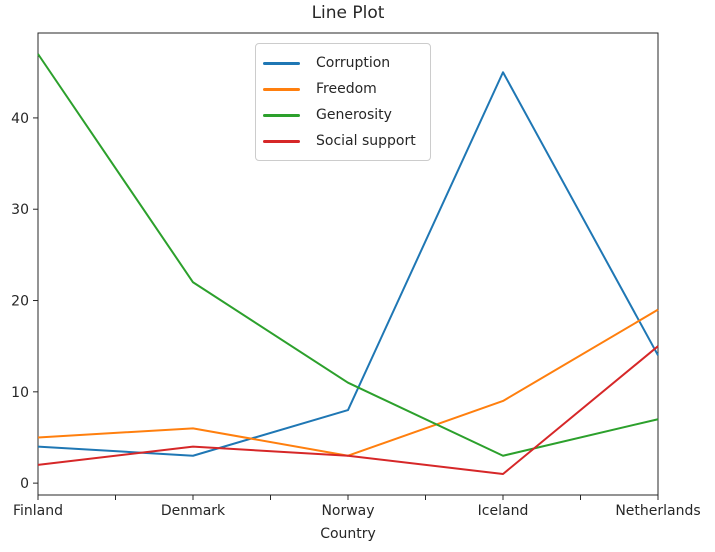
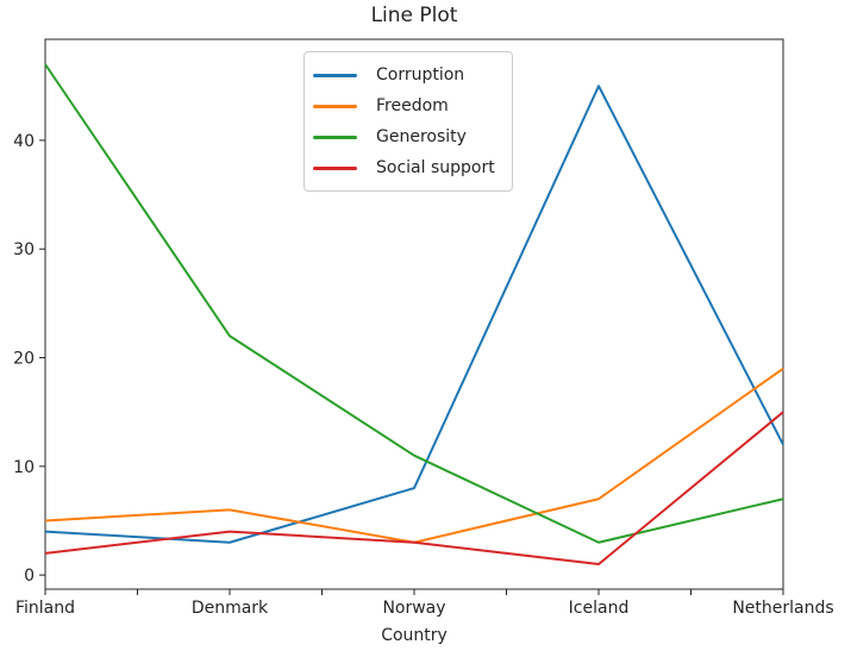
Freedom/Iceland: 9 -> 7
Corruption/Netherlands: 14 -> 12
